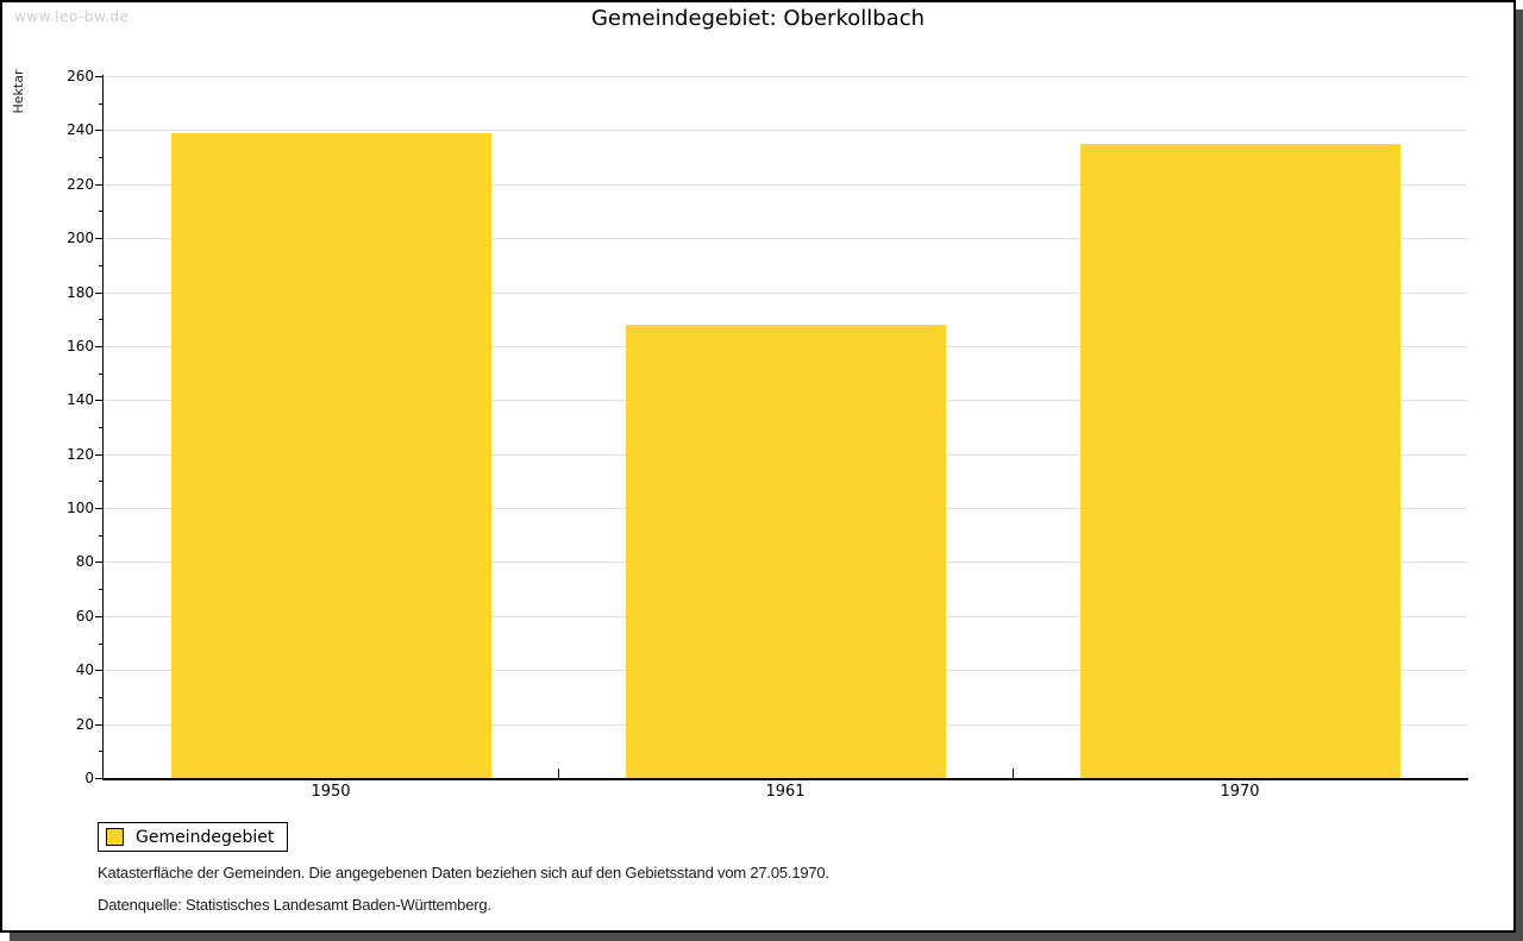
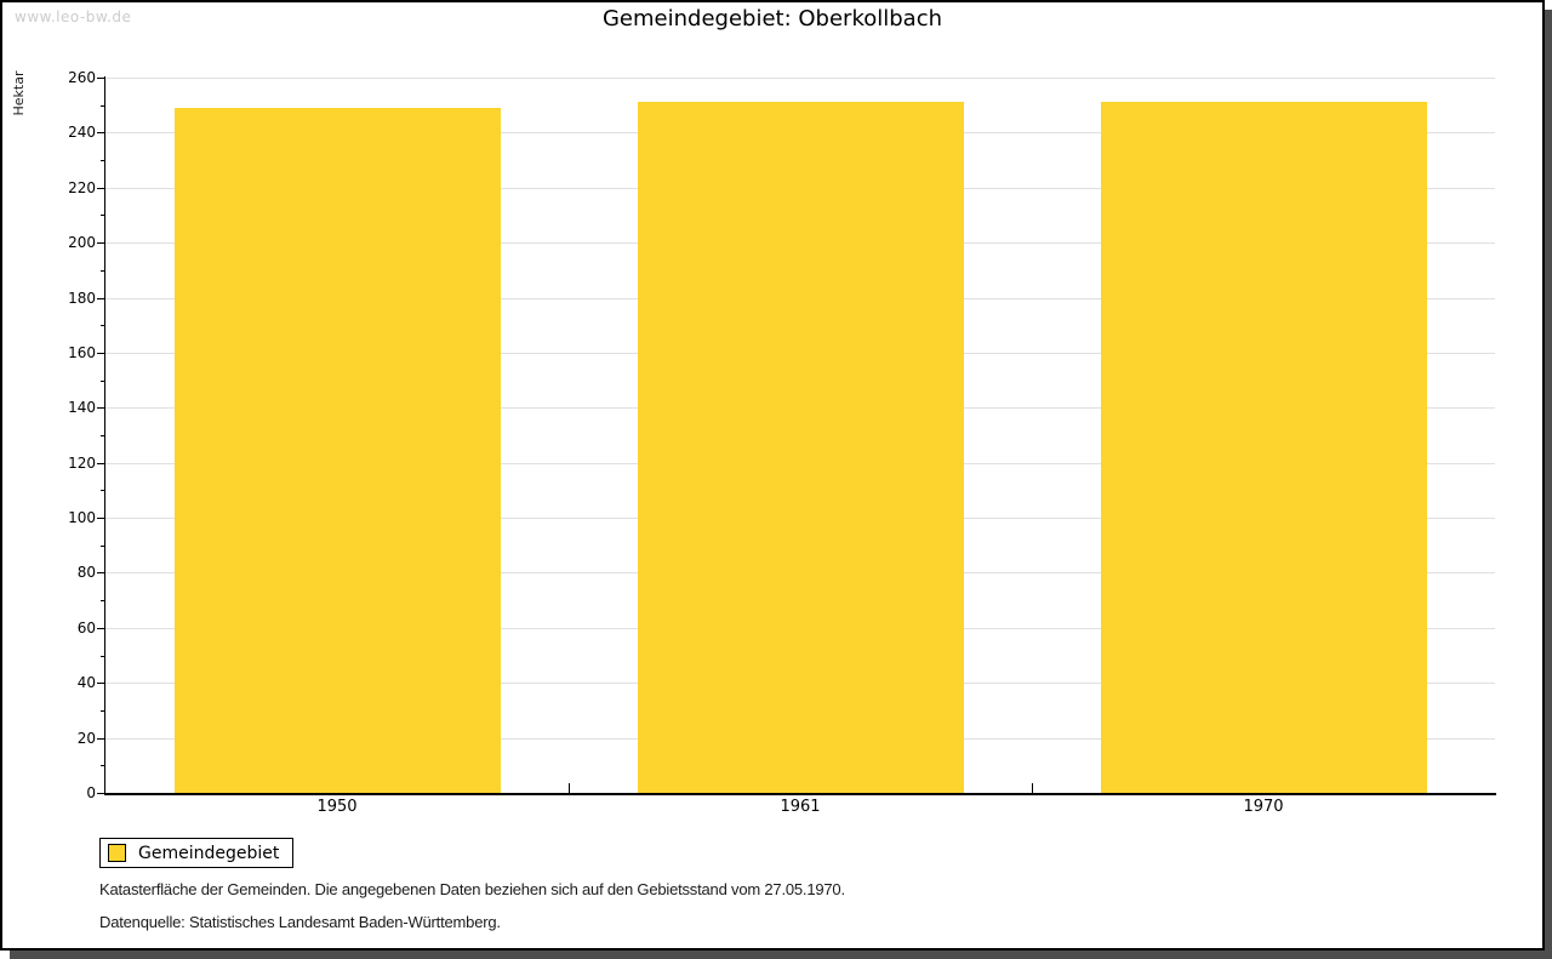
1950: 239 -> 249
1961: 168 -> 251
1970: 235 -> 251
